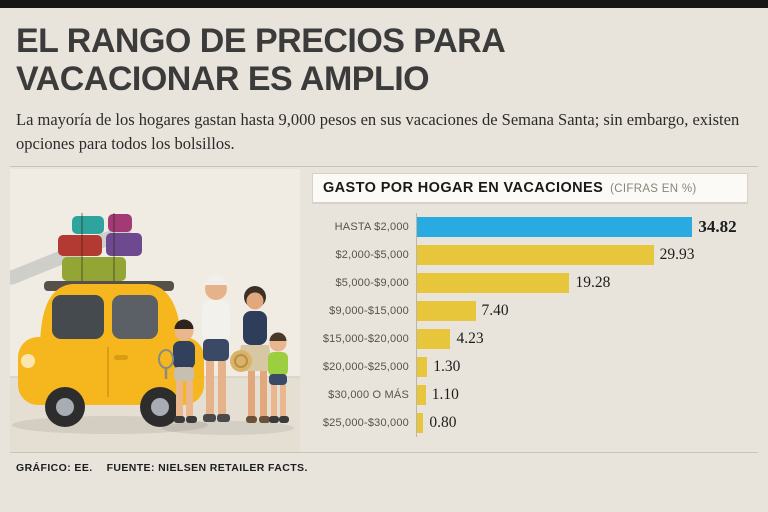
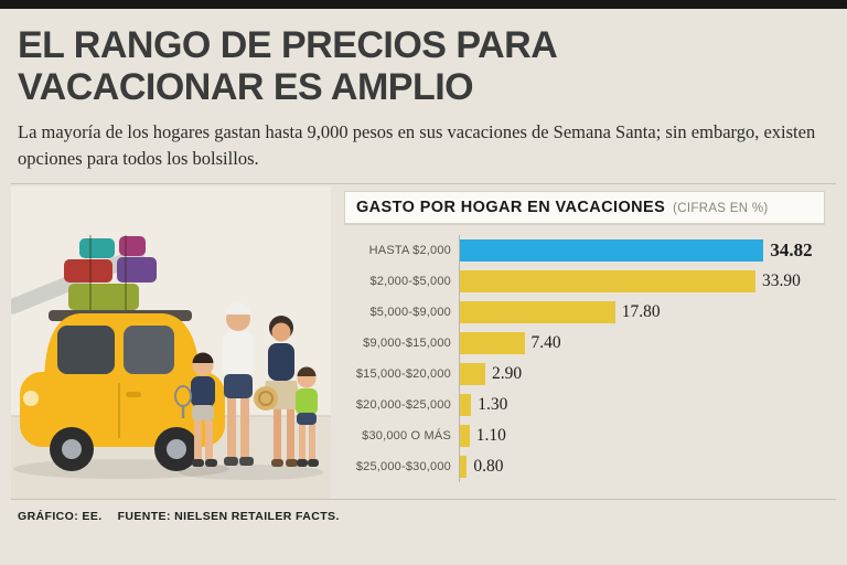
$2,000-$5,000: 29.93 -> 33.90
$5,000-$9,000: 19.28 -> 17.80
$15,000-$20,000: 4.23 -> 2.90
